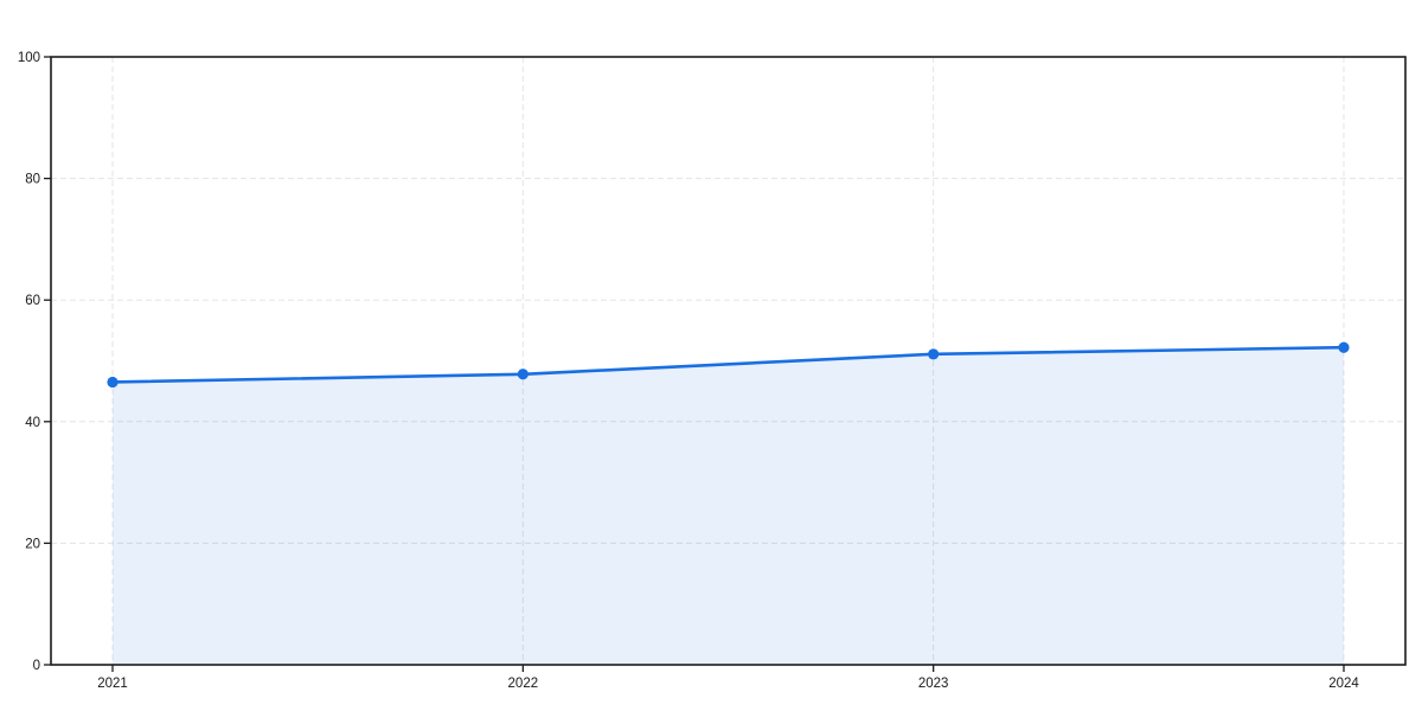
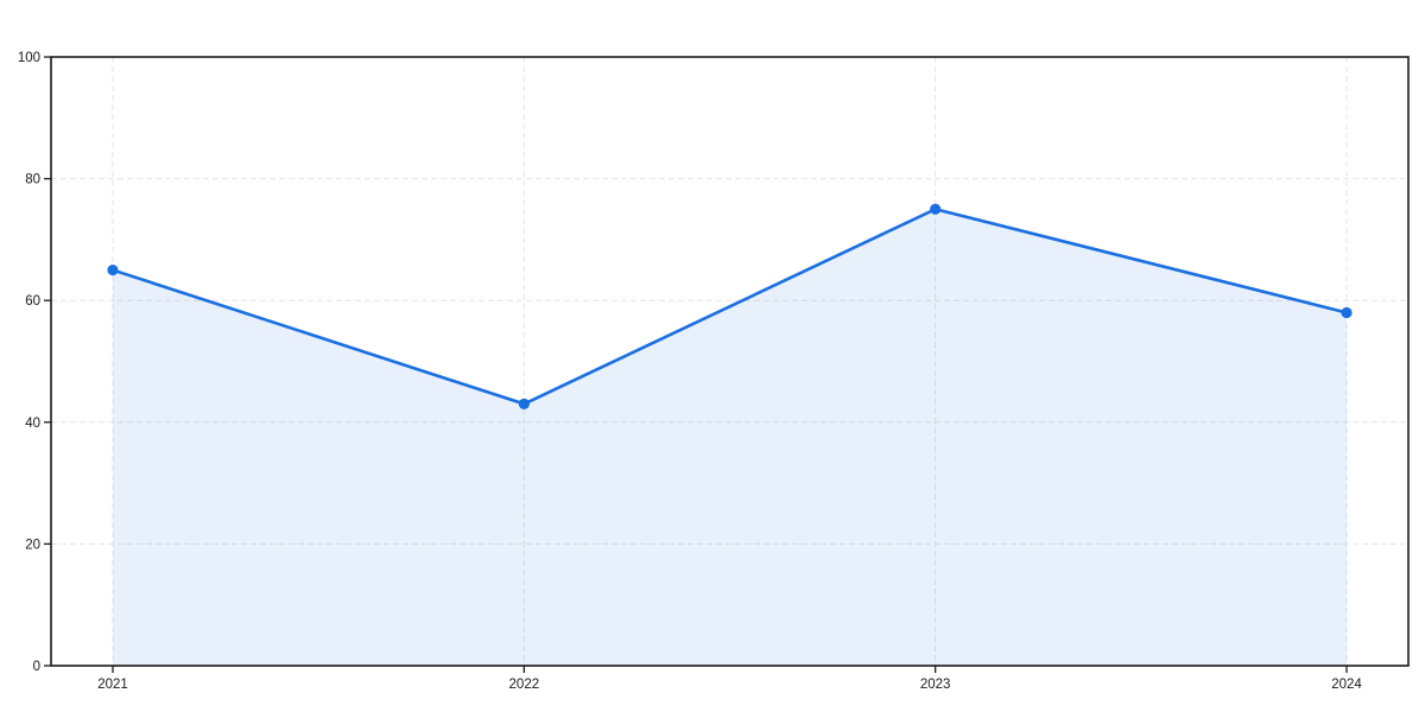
2021: 46 -> 65
2022: 48 -> 43
2023: 51 -> 75
2024: 52 -> 58
